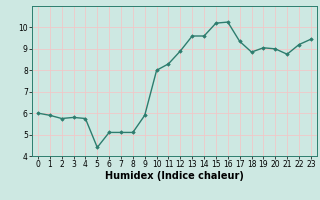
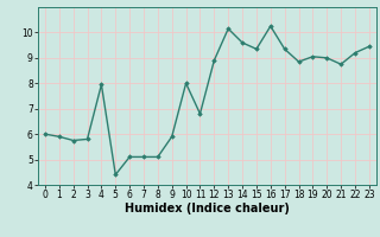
4: 5.75 -> 7.95
11: 8.30 -> 6.80
13: 9.60 -> 10.15
15: 10.20 -> 9.35
